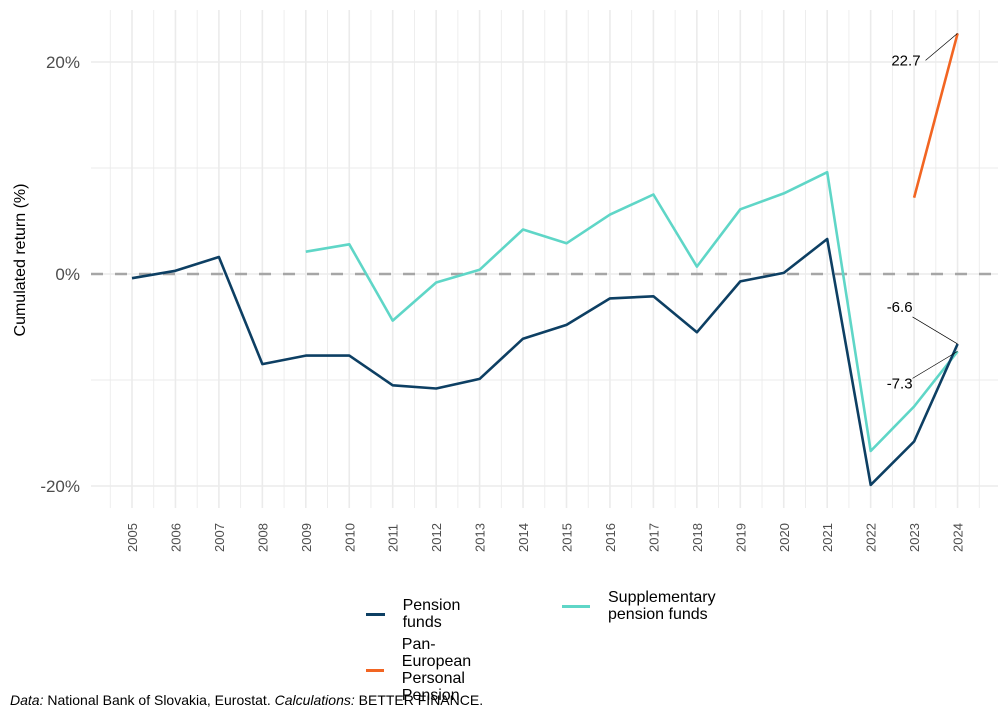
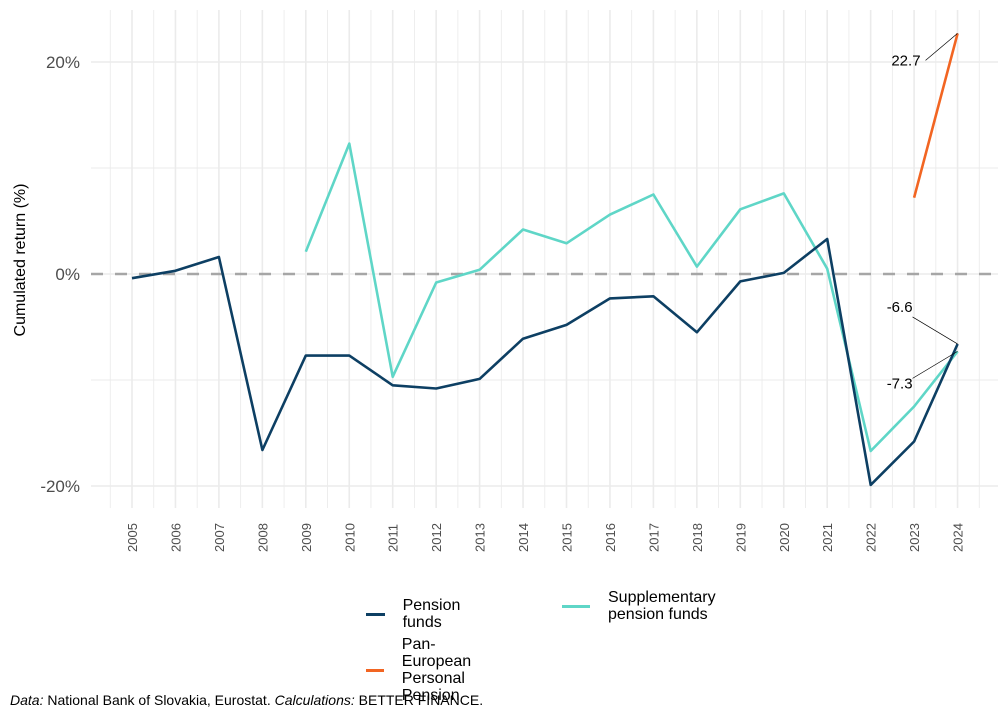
Pension funds/2008: -8.5% -> -16.6%
Supplementary pension funds/2010: 2.8% -> 12.3%
Supplementary pension funds/2011: -4.4% -> -9.7%
Supplementary pension funds/2021: 9.6% -> 0.5%
